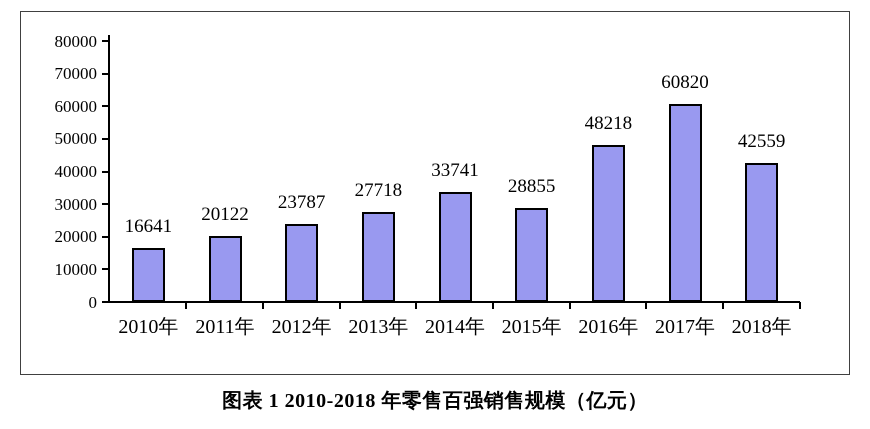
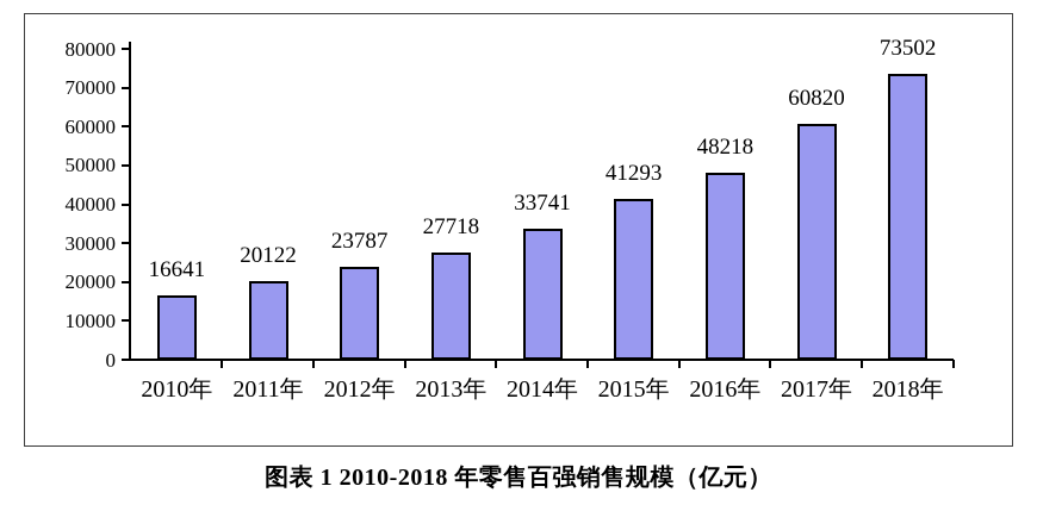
2015年: 28855 -> 41293
2018年: 42559 -> 73502
